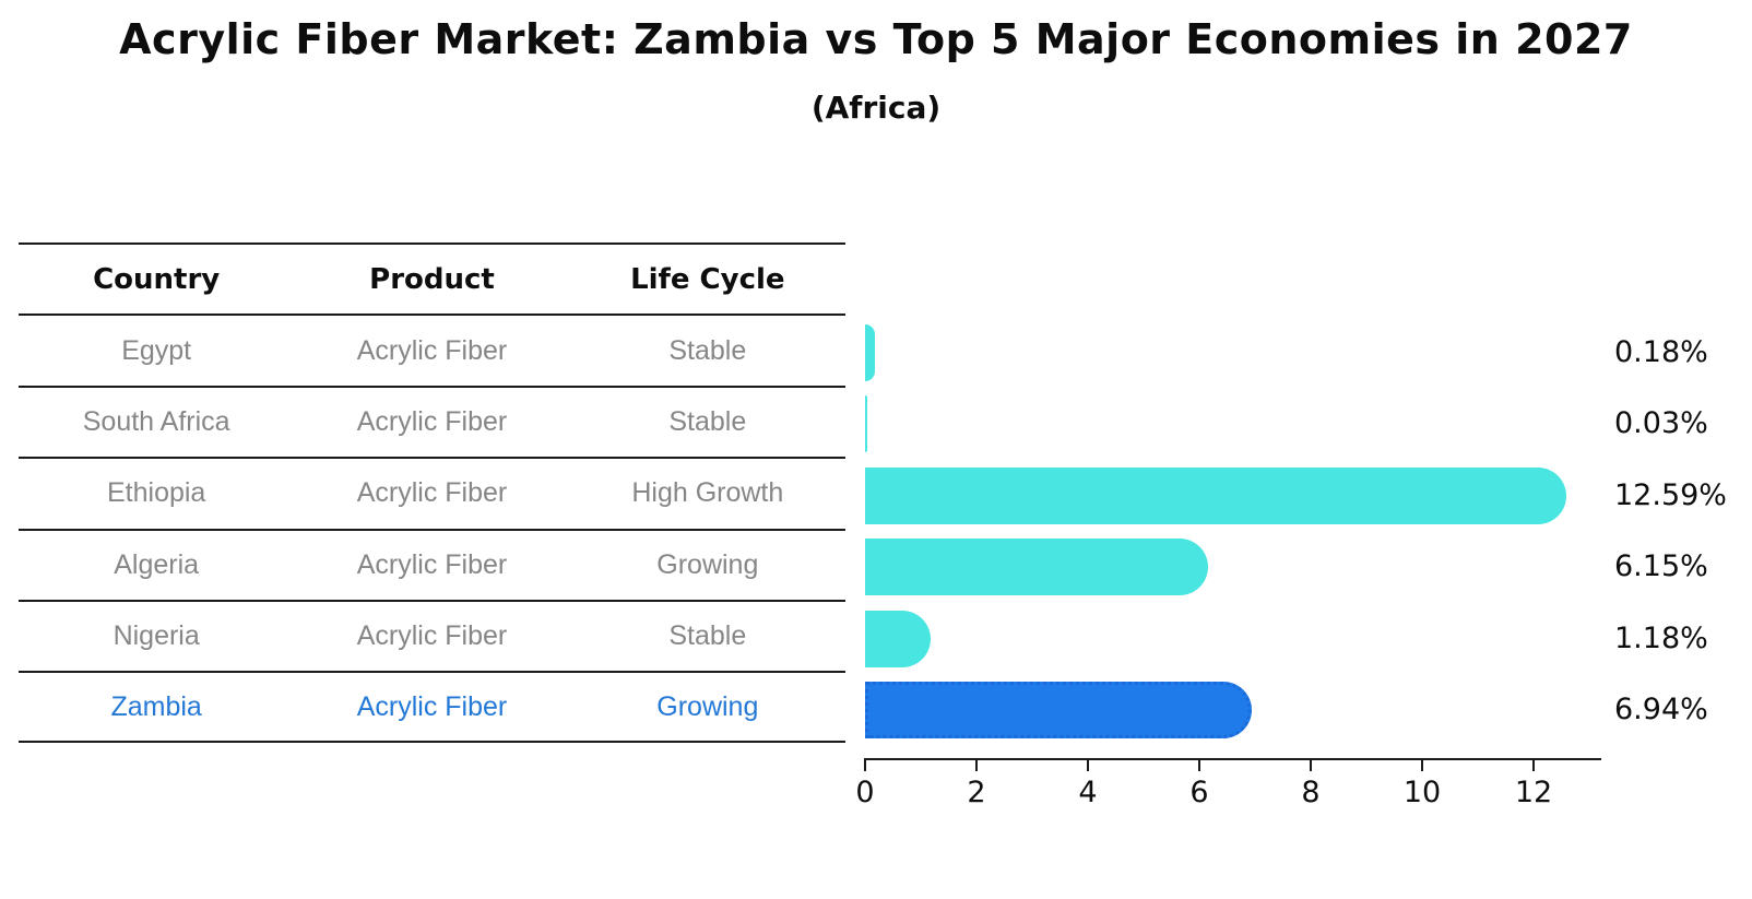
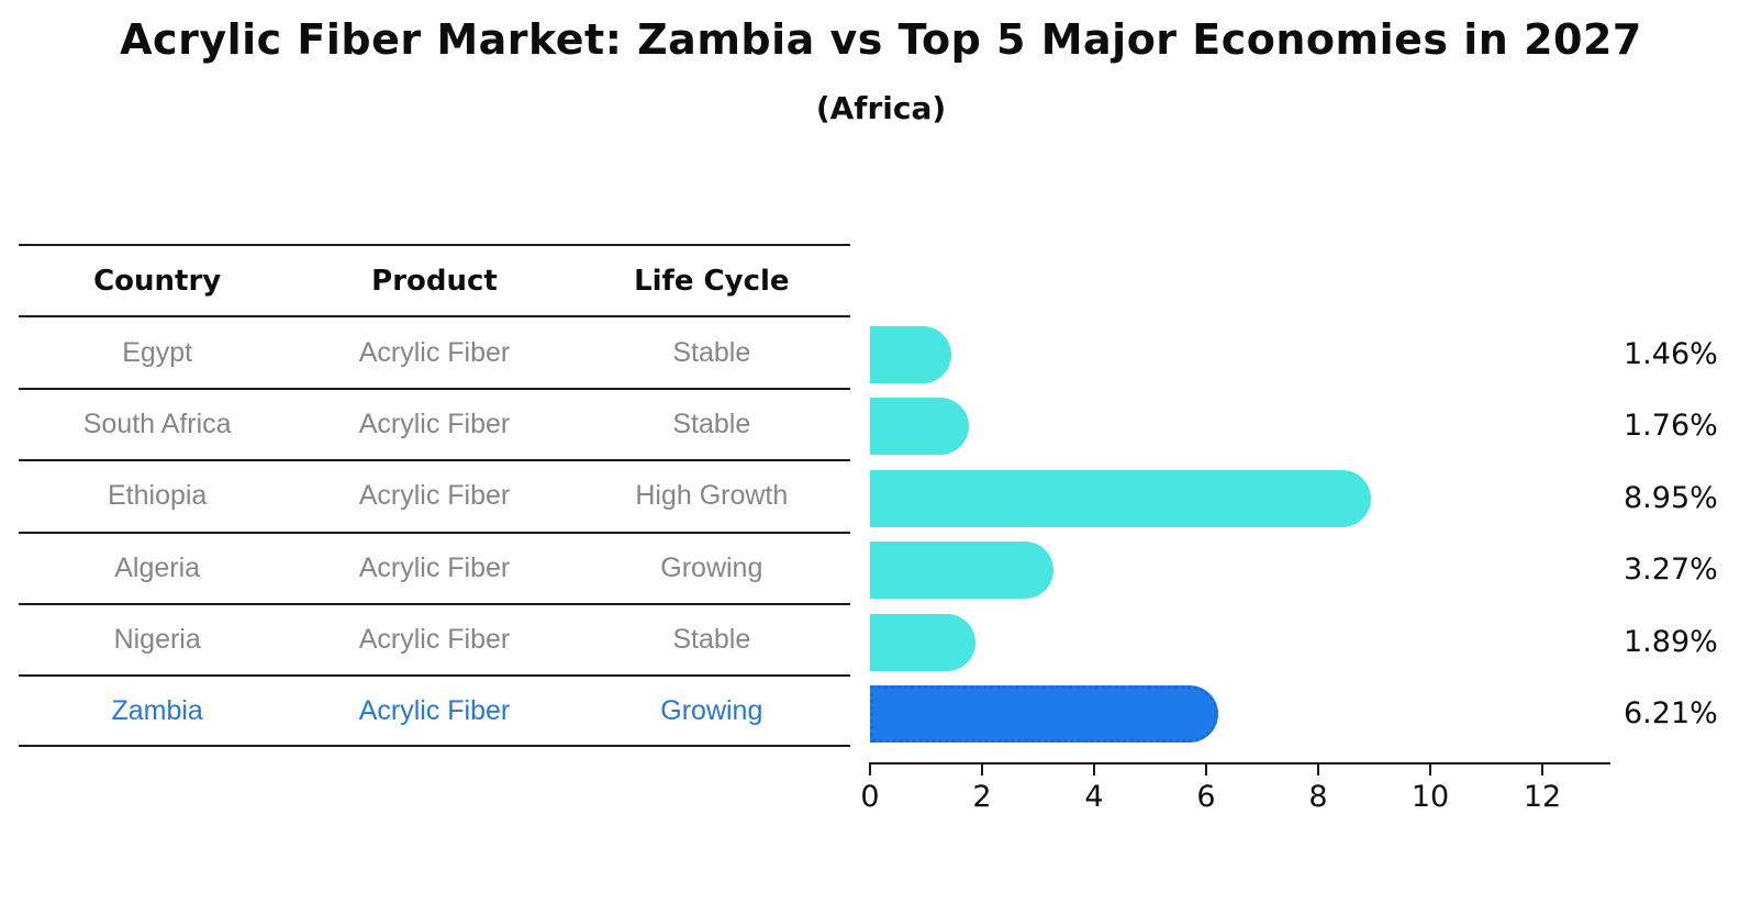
Egypt: 0.18% -> 1.46%
South Africa: 0.03% -> 1.76%
Ethiopia: 12.59% -> 8.95%
Algeria: 6.15% -> 3.27%
Nigeria: 1.18% -> 1.89%
Zambia: 6.94% -> 6.21%
